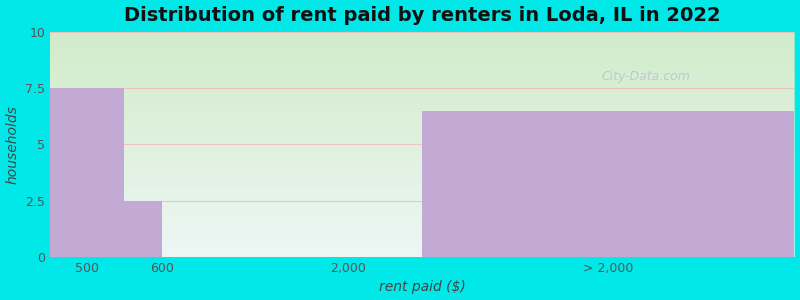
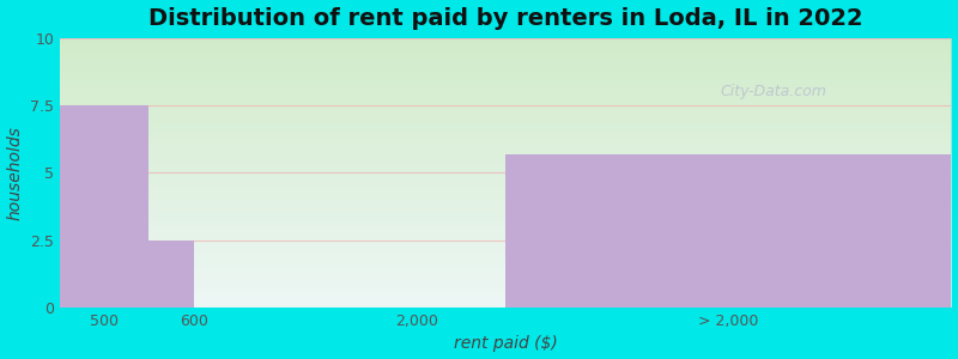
> 2,000: 6.5 -> 5.7
